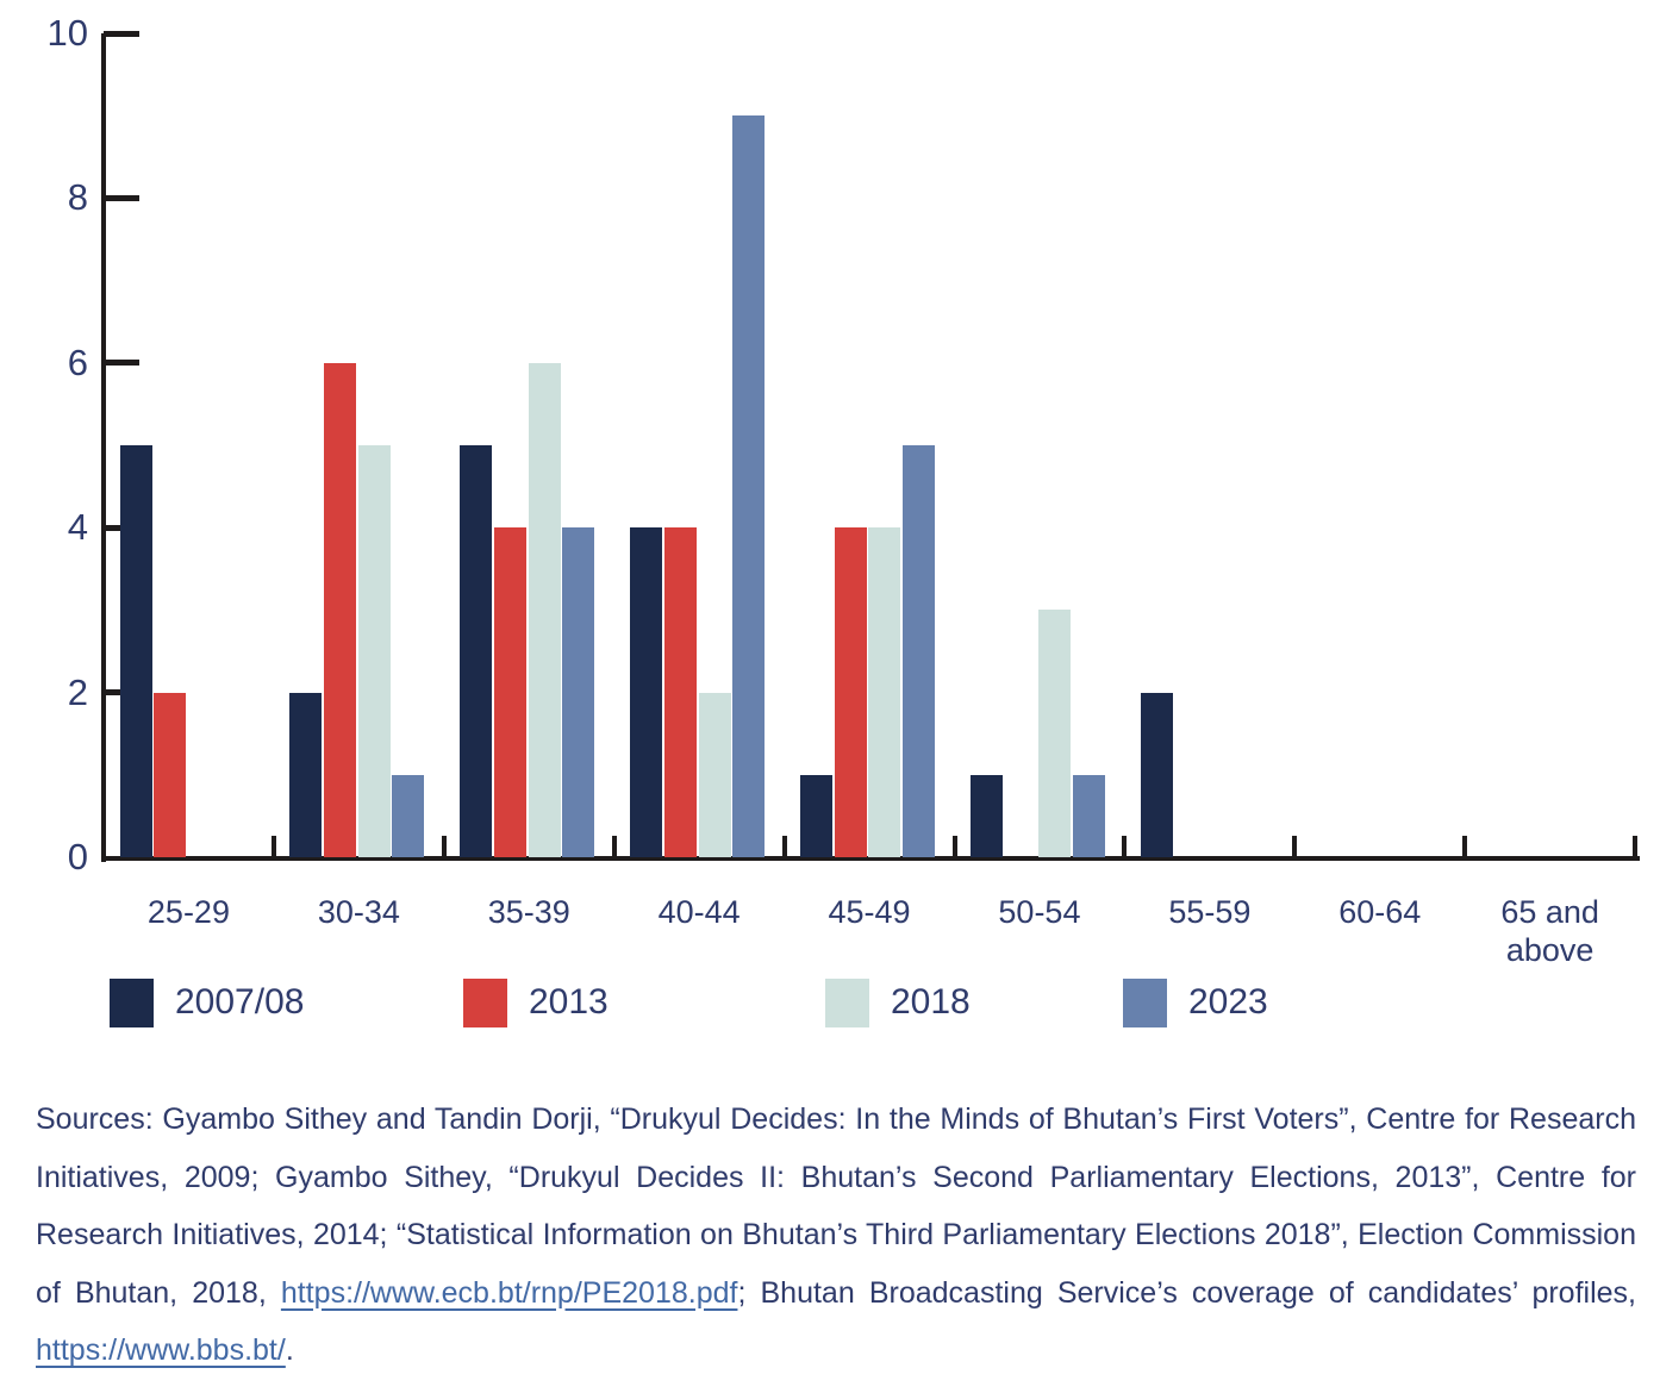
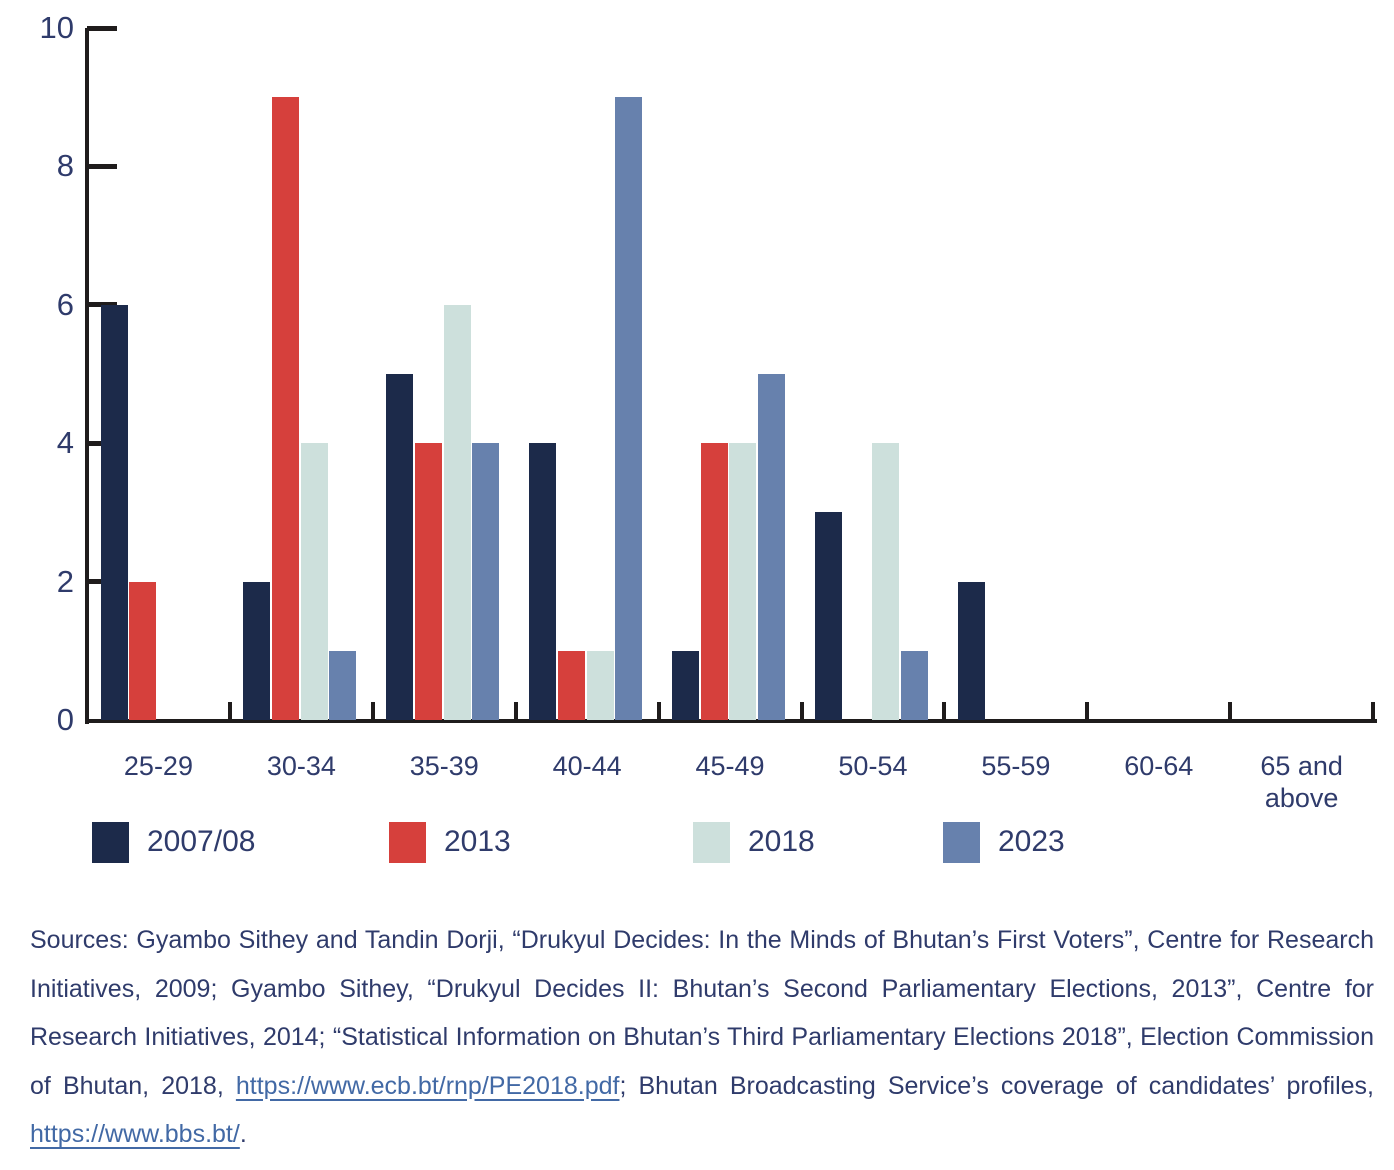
2007/08/25-29: 5 -> 6
2013/30-34: 6 -> 9
2018/30-34: 5 -> 4
2013/40-44: 4 -> 1
2018/40-44: 2 -> 1
2007/08/50-54: 1 -> 3
2018/50-54: 3 -> 4
